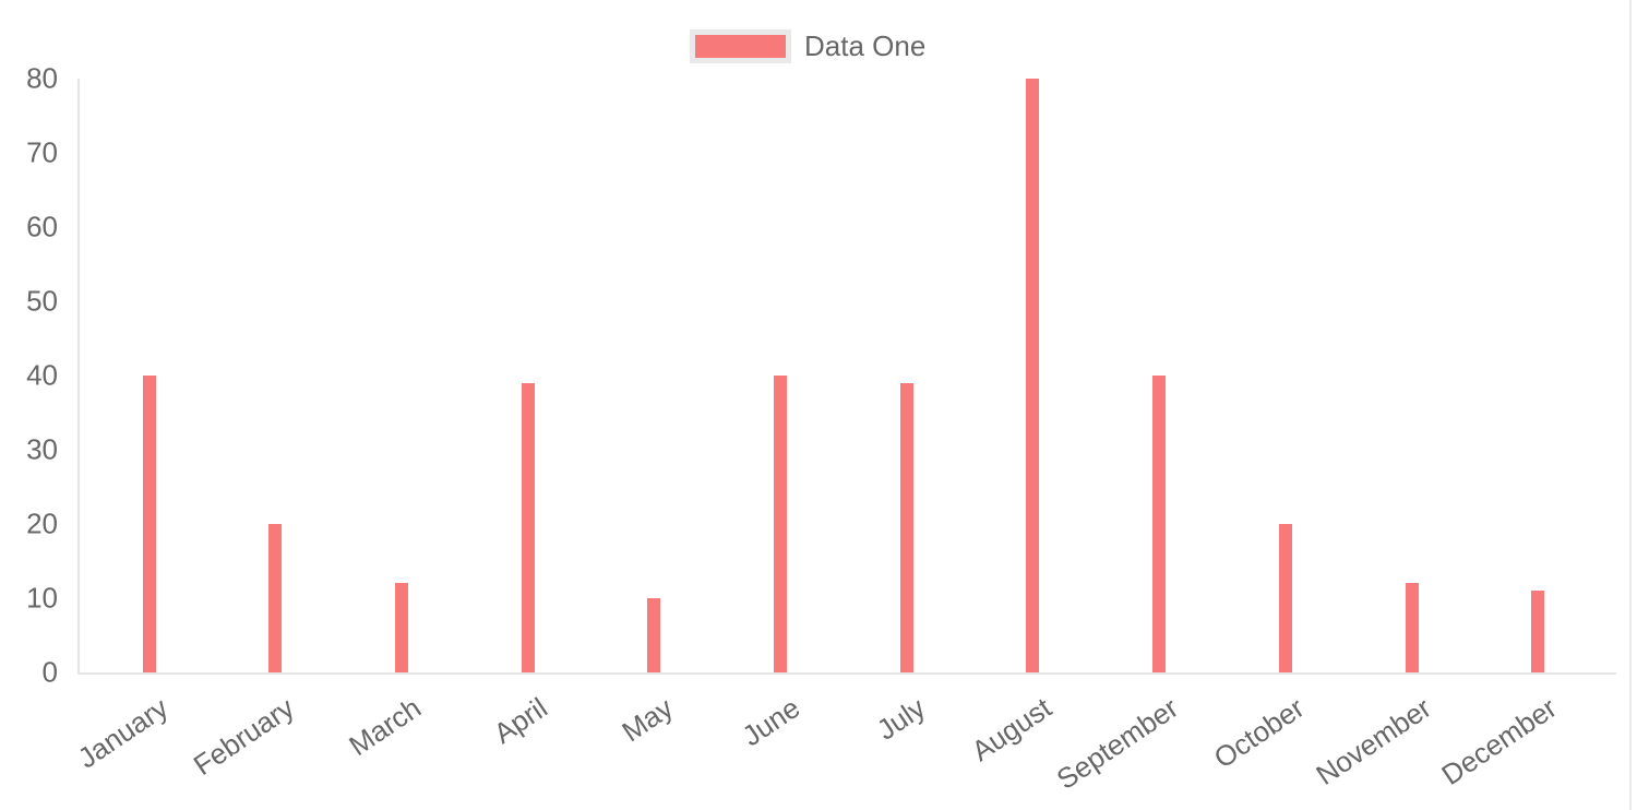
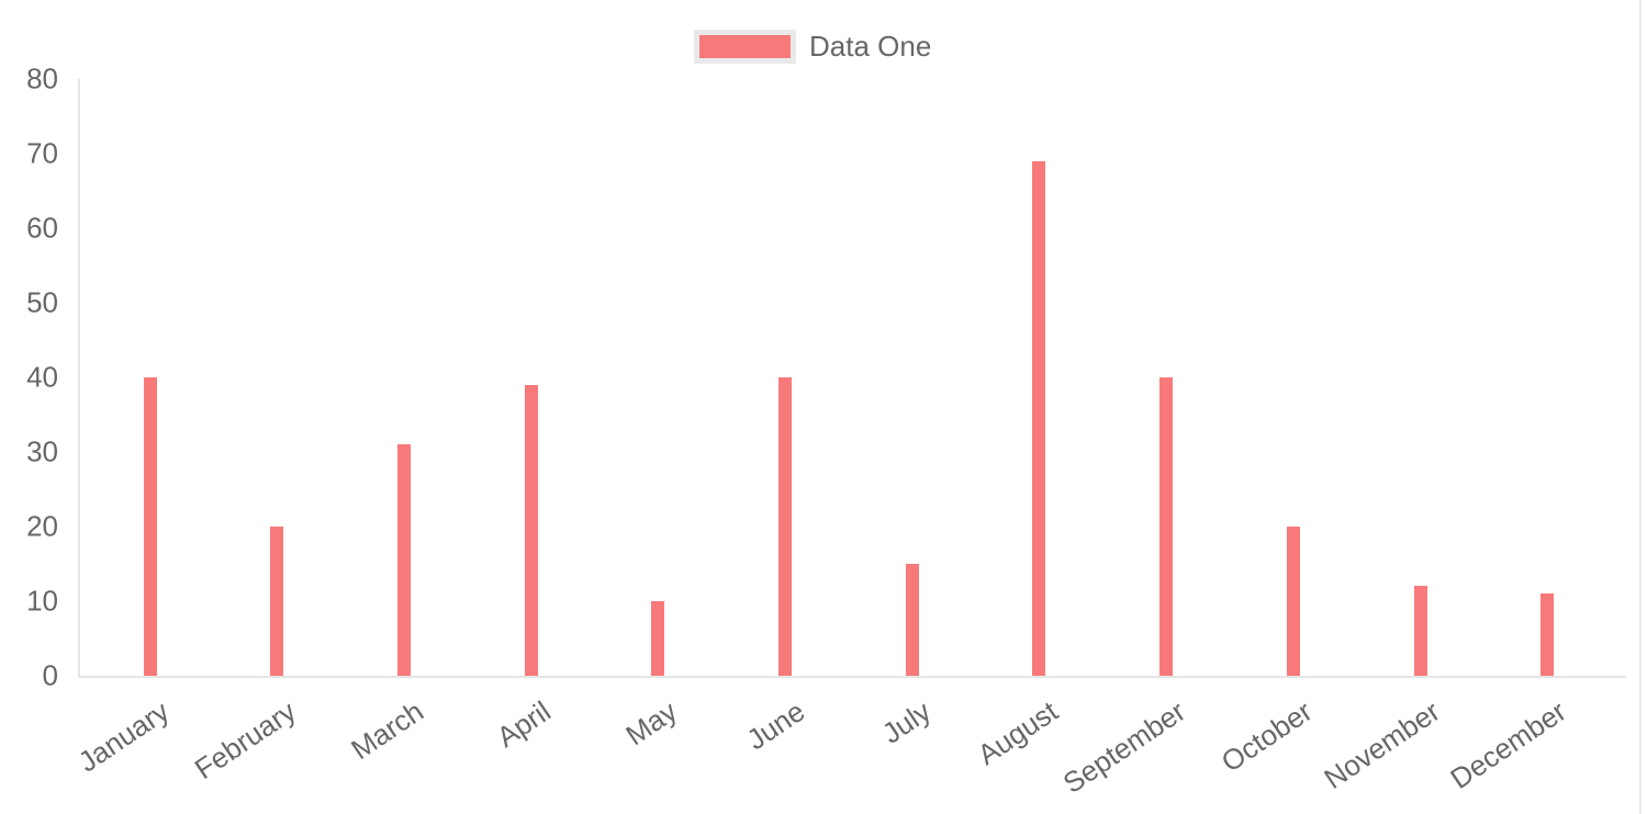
March: 12 -> 31
July: 39 -> 15
August: 80 -> 69
